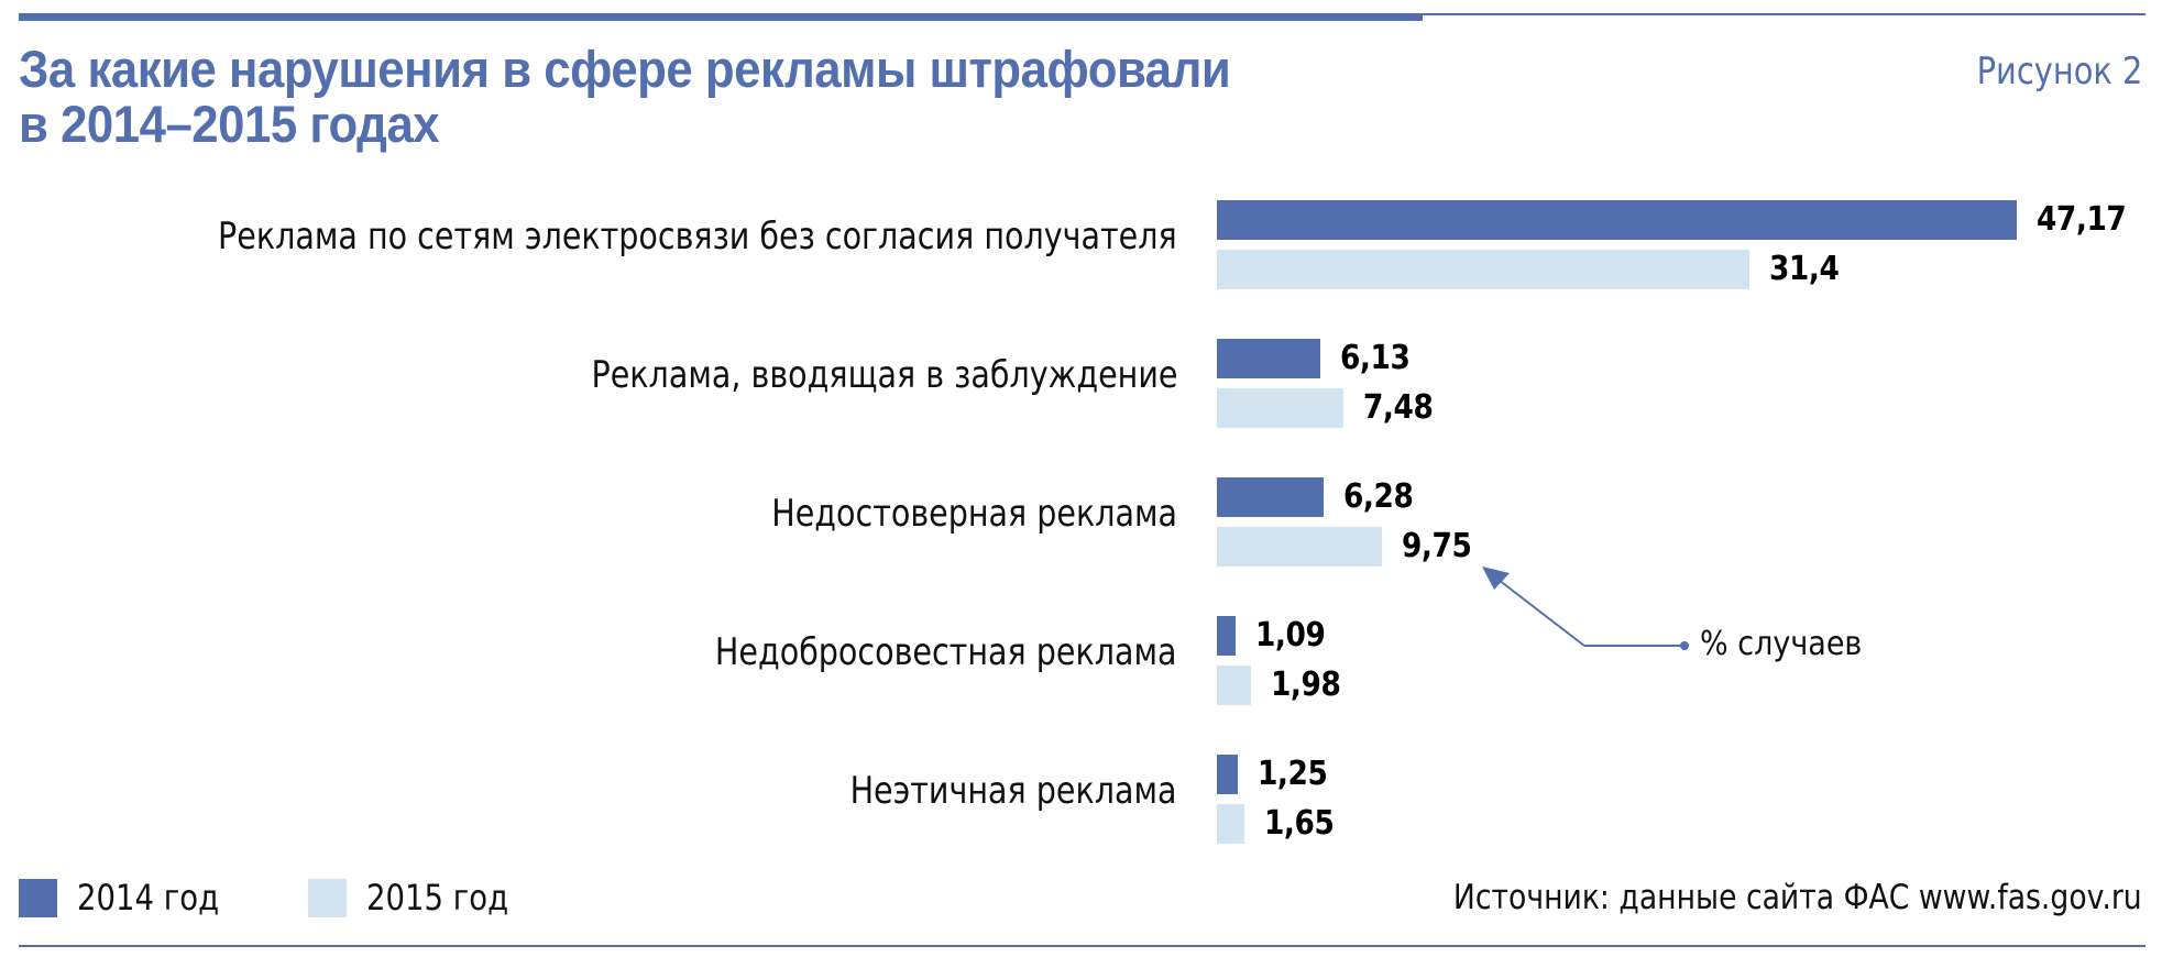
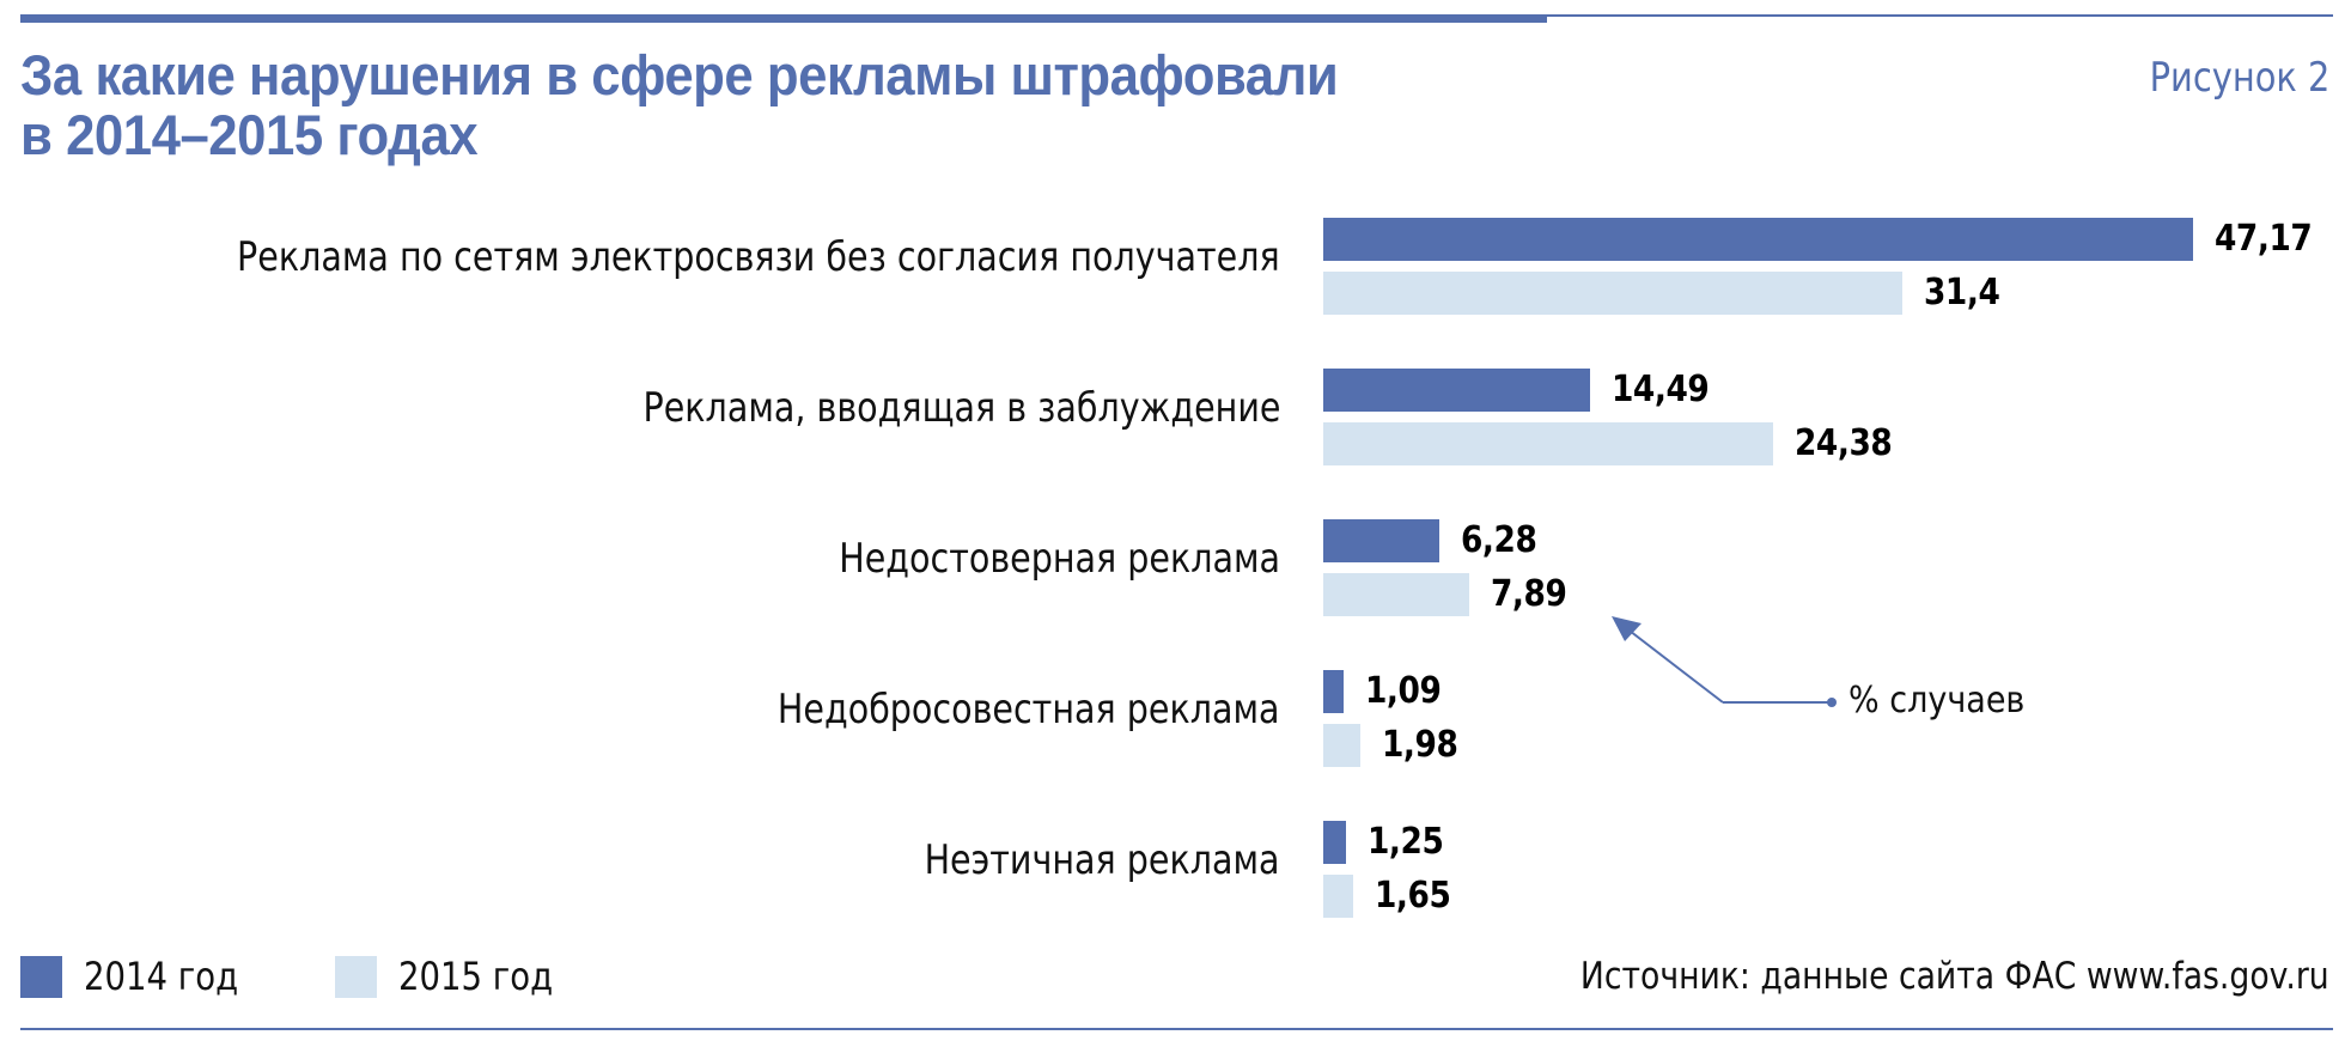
2014 год/Реклама, вводящая в заблуждение: 6,13 -> 14,49
2015 год/Реклама, вводящая в заблуждение: 7,48 -> 24,38
2015 год/Недостоверная реклама: 9,75 -> 7,89
